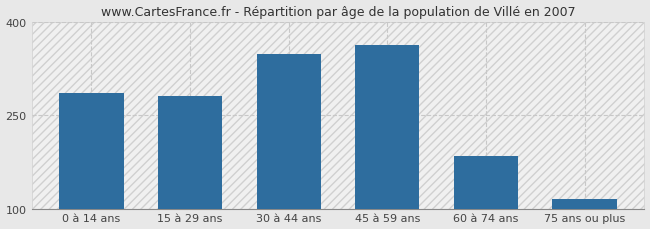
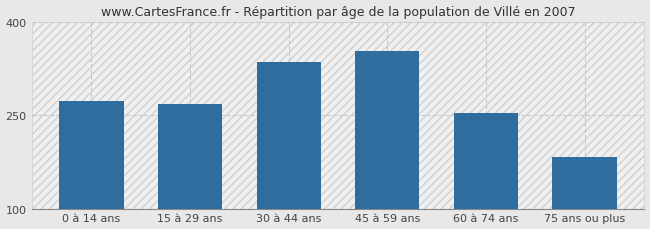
0 à 14 ans: 286 -> 272
15 à 29 ans: 280 -> 267
30 à 44 ans: 348 -> 335
45 à 59 ans: 362 -> 352
60 à 74 ans: 184 -> 253
75 ans ou plus: 116 -> 183
